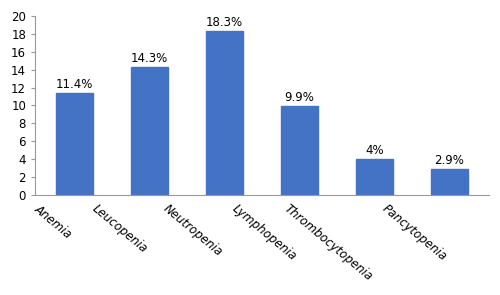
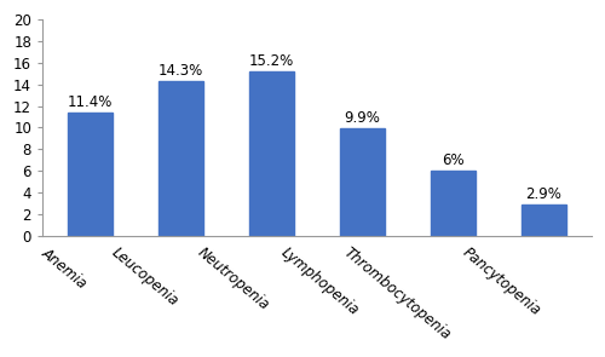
Neutropenia: 18.3% -> 15.2%
Thrombocytopenia: 4% -> 6%
